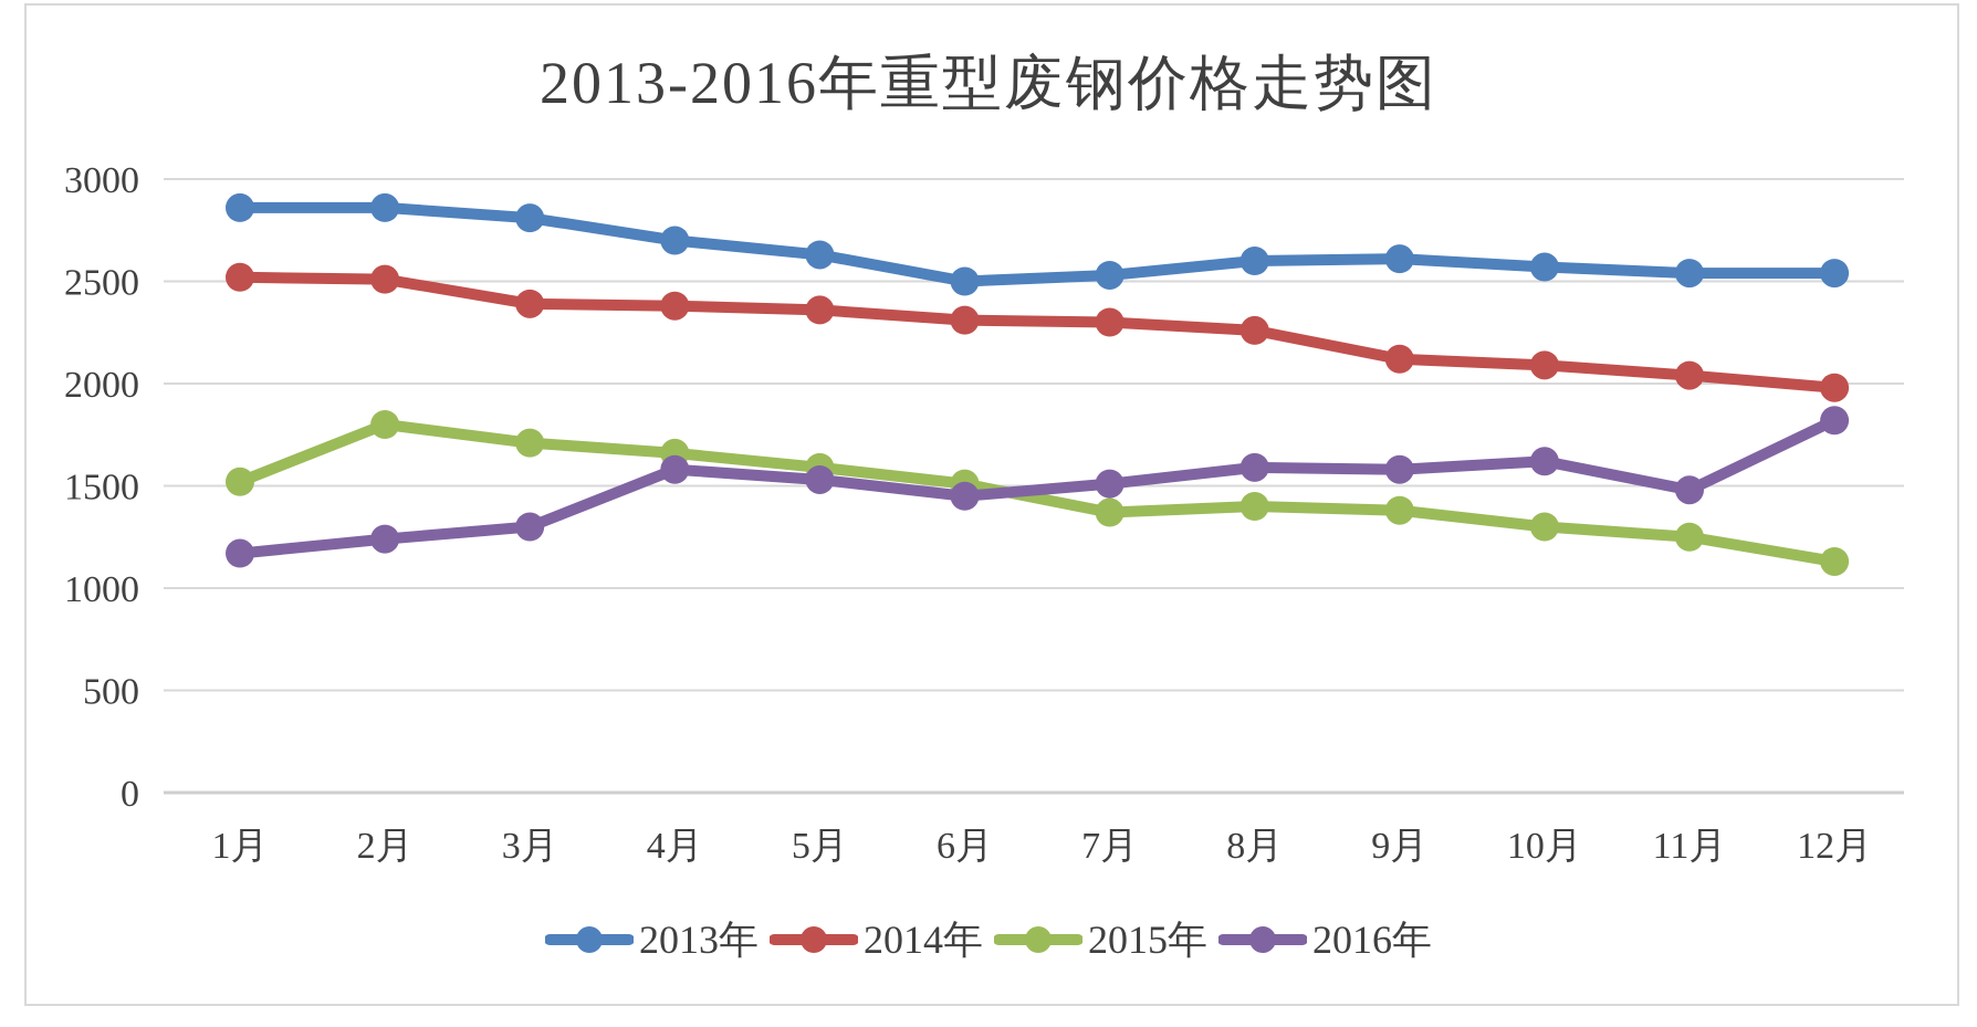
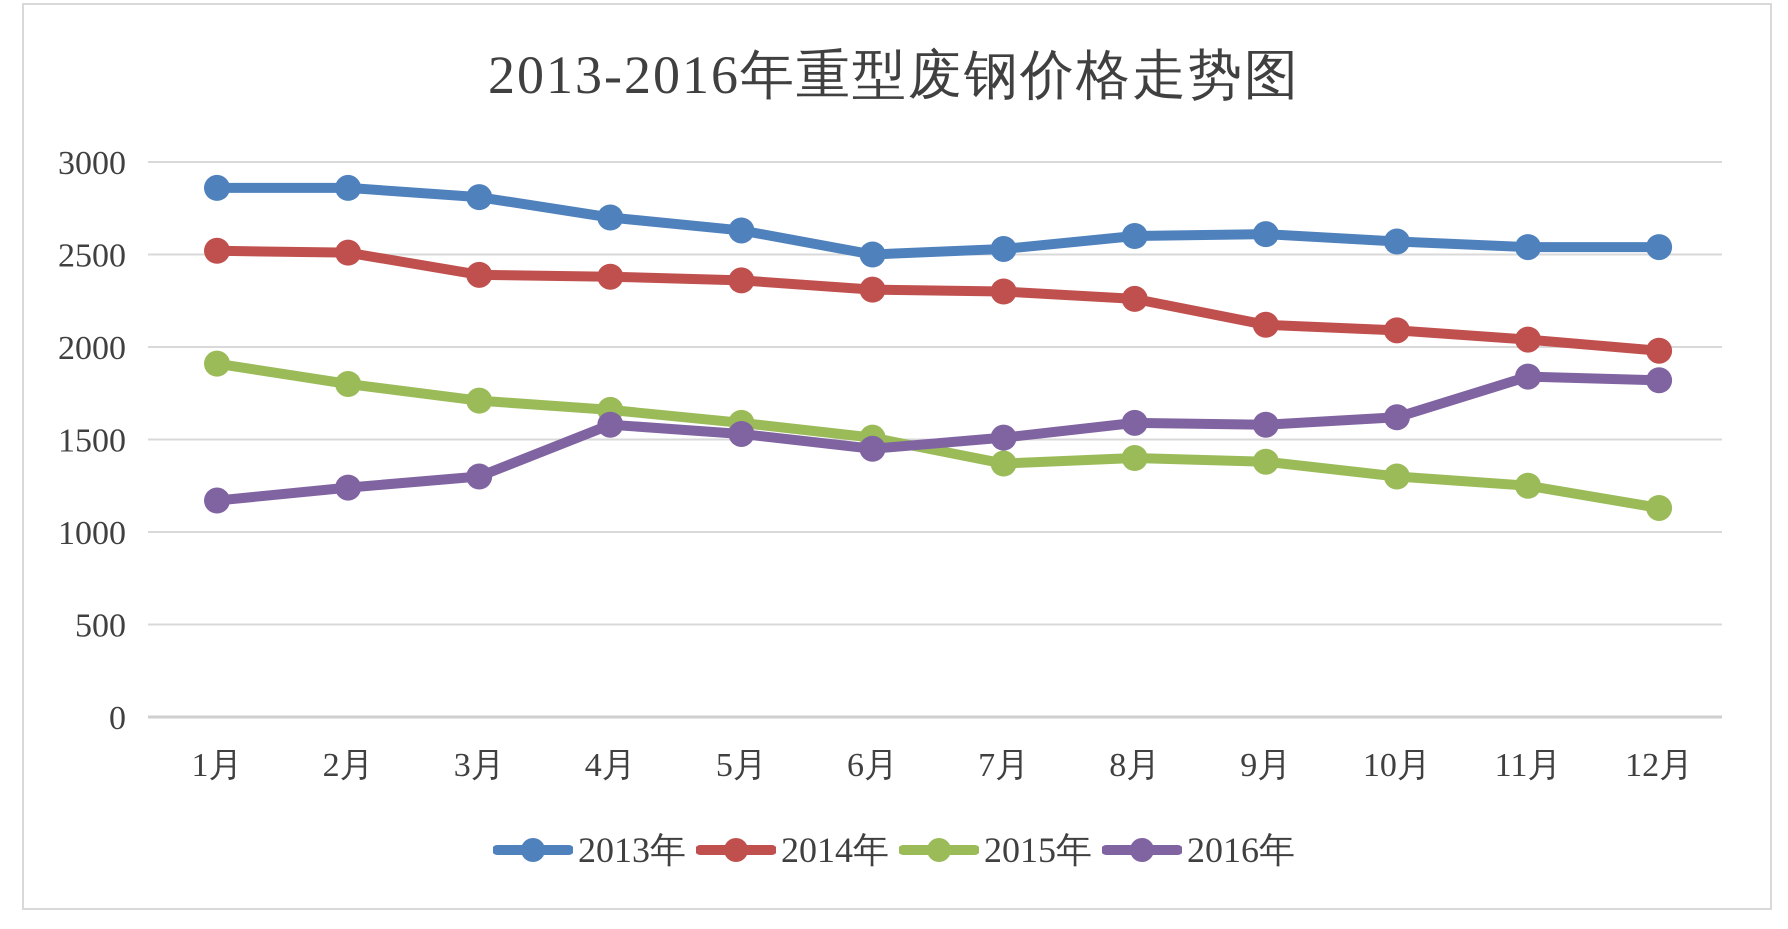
2015年/1月: 1520 -> 1910
2016年/11月: 1480 -> 1840
